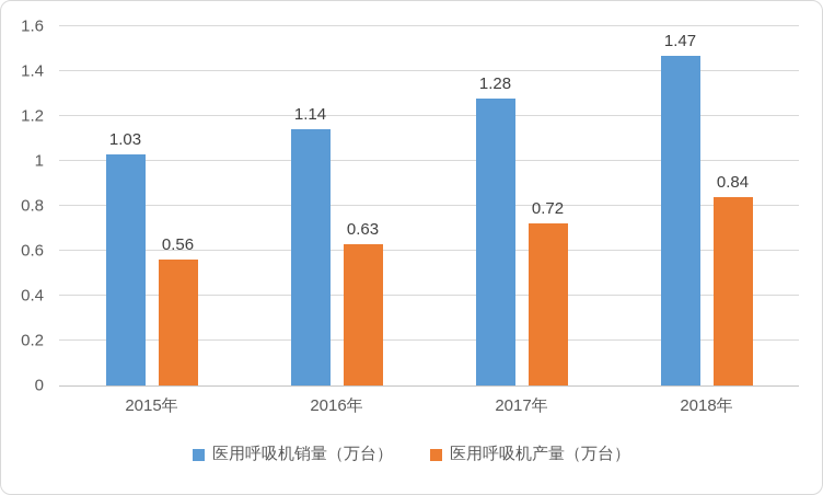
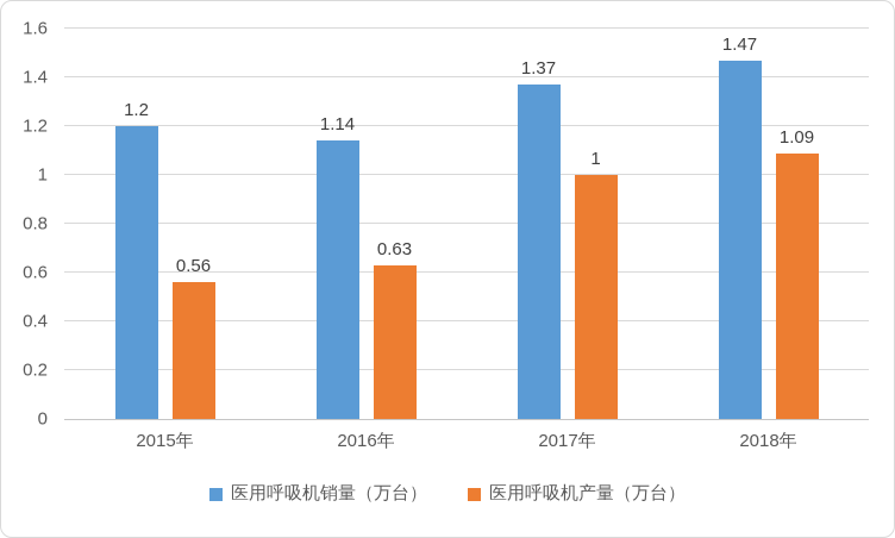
医用呼吸机销量（万台）/2015年: 1.03 -> 1.2
医用呼吸机销量（万台）/2017年: 1.28 -> 1.37
医用呼吸机产量（万台）/2017年: 0.72 -> 1
医用呼吸机产量（万台）/2018年: 0.84 -> 1.09
